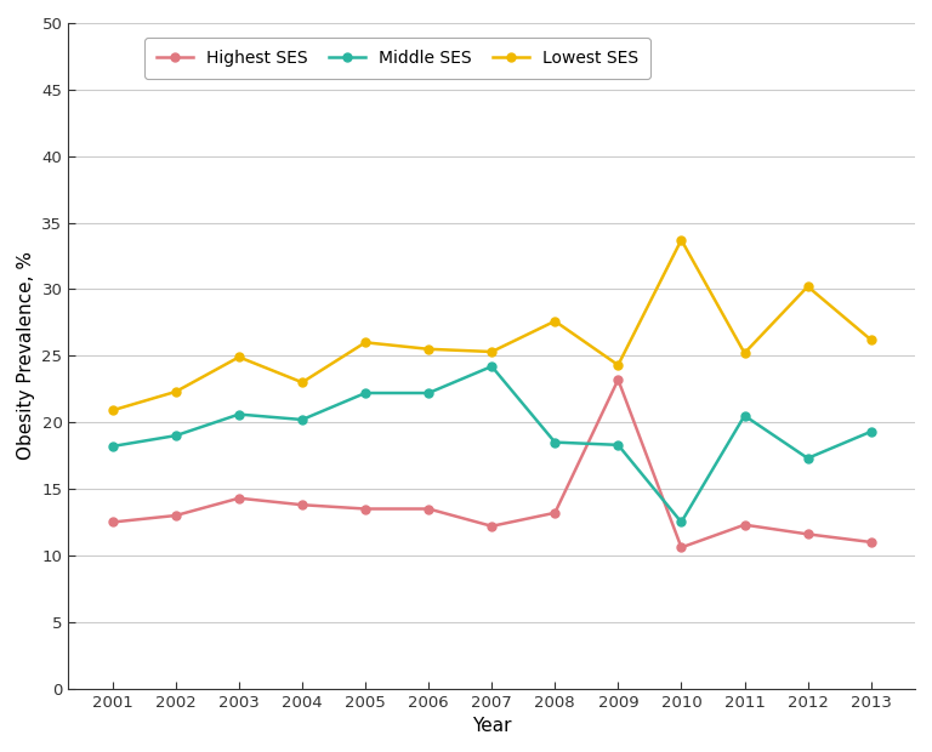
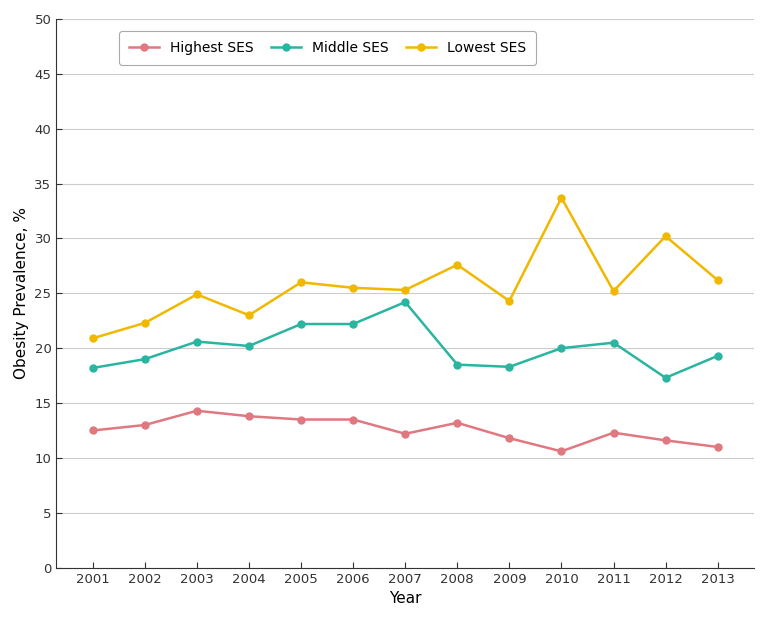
Highest SES/2009: 23.2 -> 11.8
Middle SES/2010: 12.5 -> 20.0
